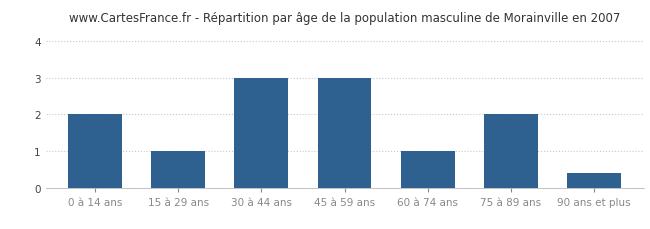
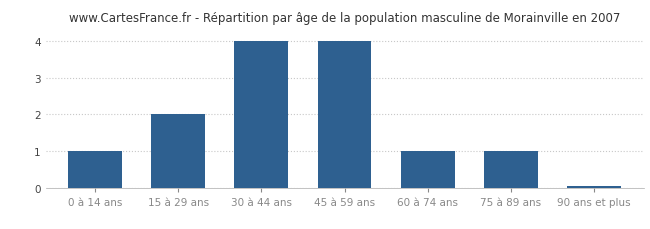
0 à 14 ans: 2.00 -> 1.00
15 à 29 ans: 1.00 -> 2.00
30 à 44 ans: 3.00 -> 4.00
45 à 59 ans: 3.00 -> 4.00
75 à 89 ans: 2.00 -> 1.00
90 ans et plus: 0.40 -> 0.04
